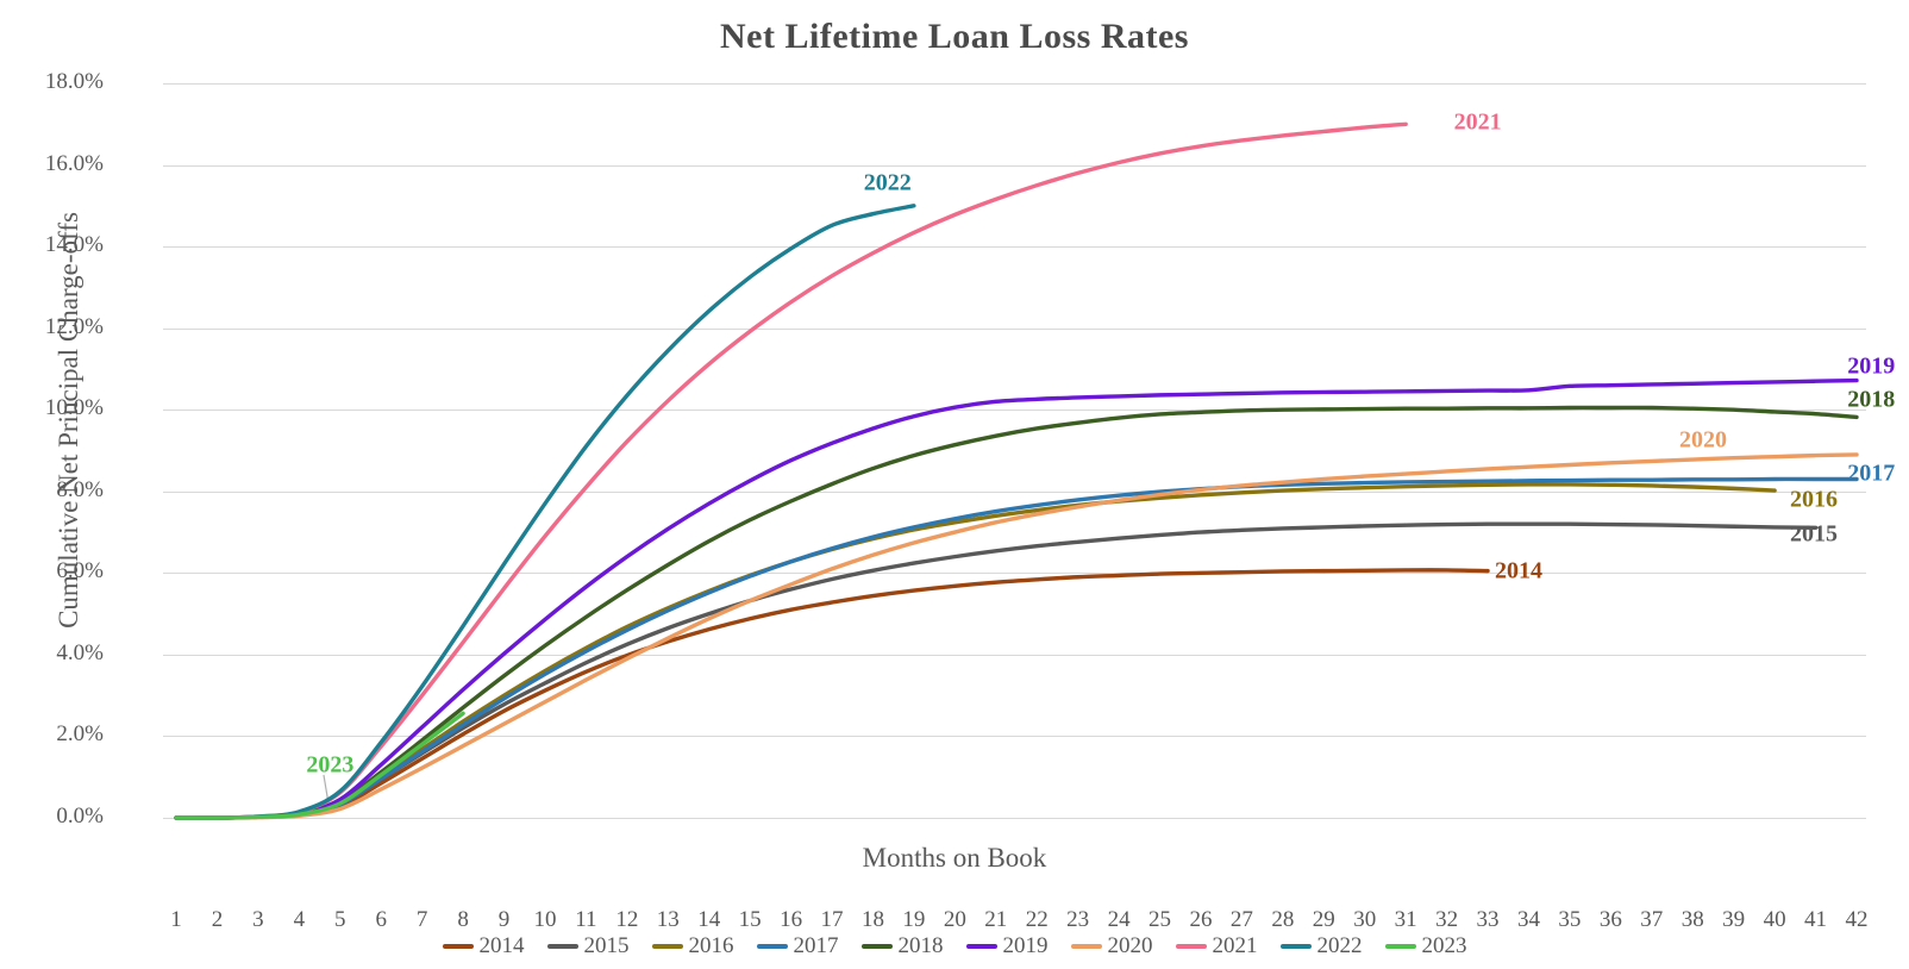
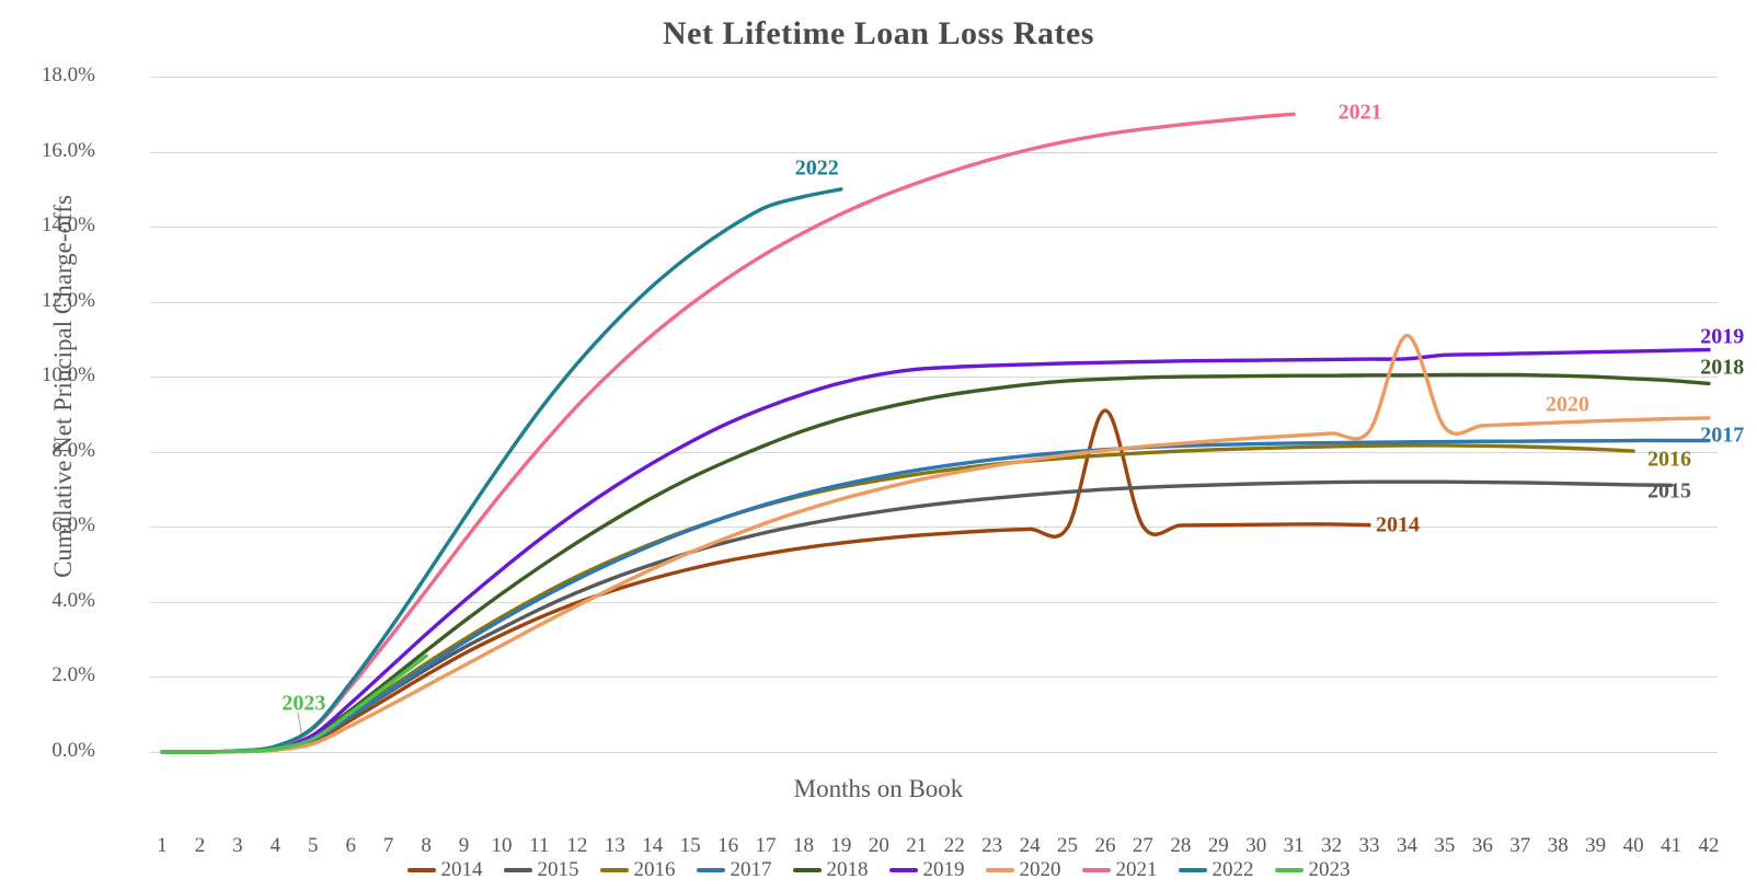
2014/26: 6.0% -> 9.1%
2020/34: 8.6% -> 11.1%
